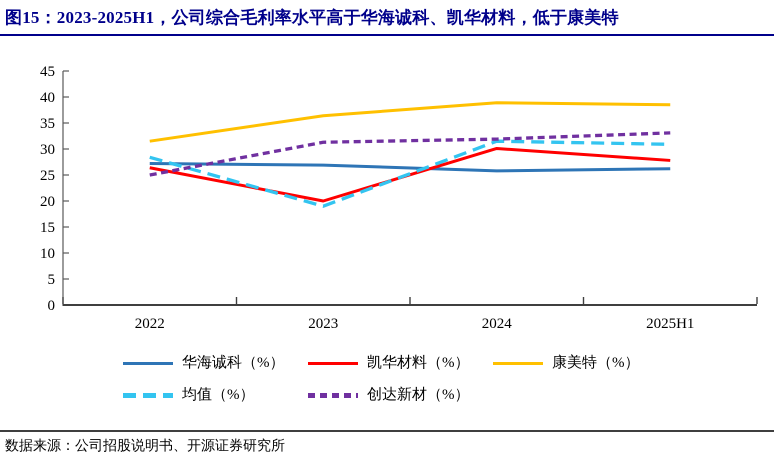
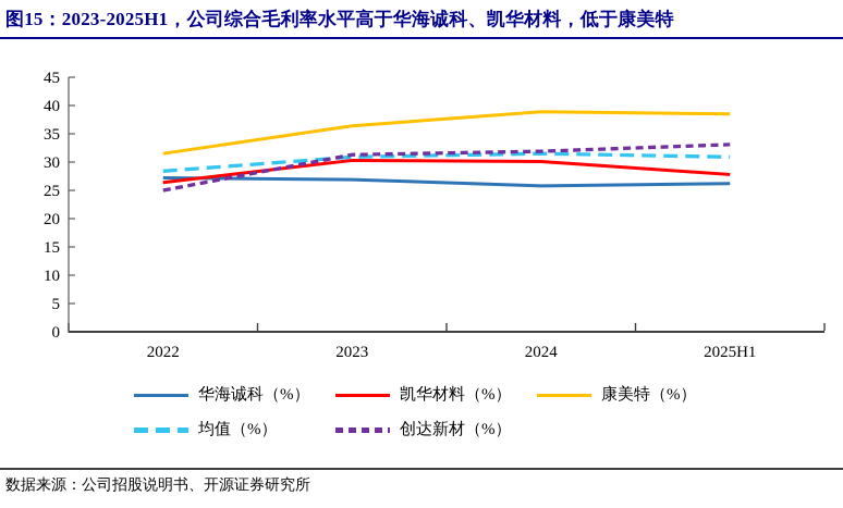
凯华材料（%）/2023: 20 -> 30
均值（%）/2023: 19 -> 31
